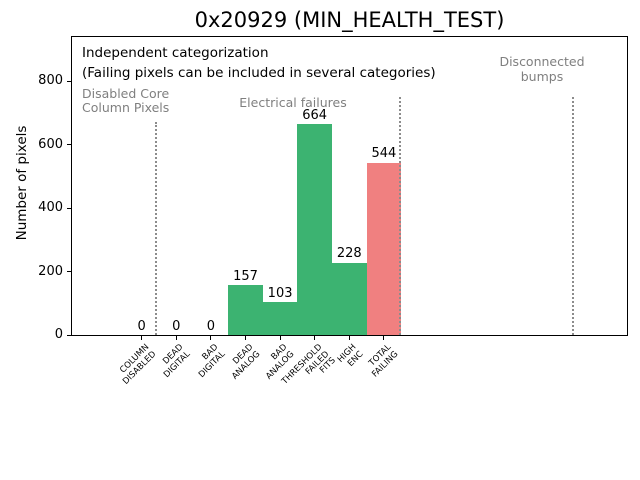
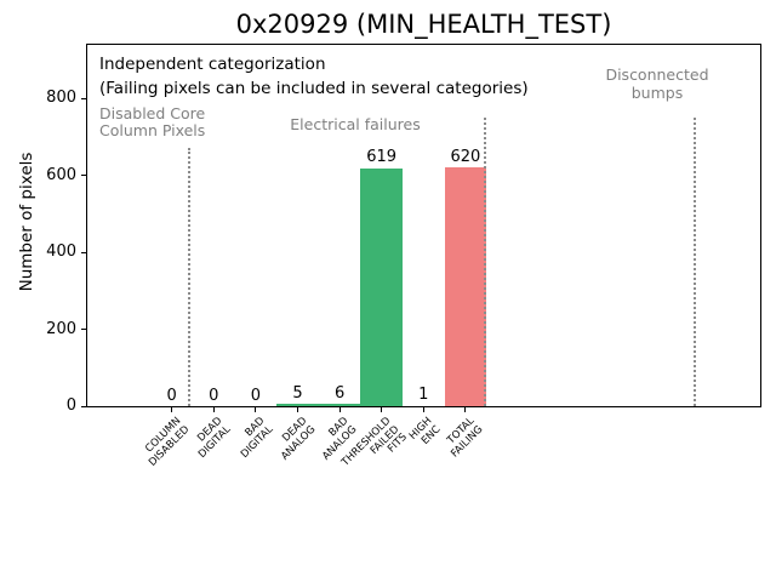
DEAD ANALOG: 157 -> 5
BAD ANALOG: 103 -> 6
THRESHOLD FAILED FITS: 664 -> 619
HIGH ENC: 228 -> 1
TOTAL FAILING: 544 -> 620
